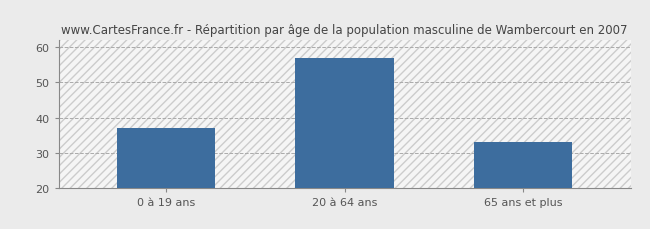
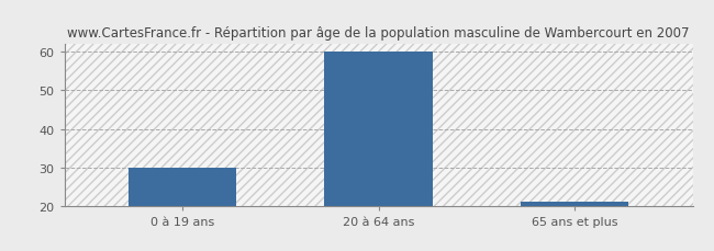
0 à 19 ans: 37 -> 30
20 à 64 ans: 57 -> 60
65 ans et plus: 33 -> 21
